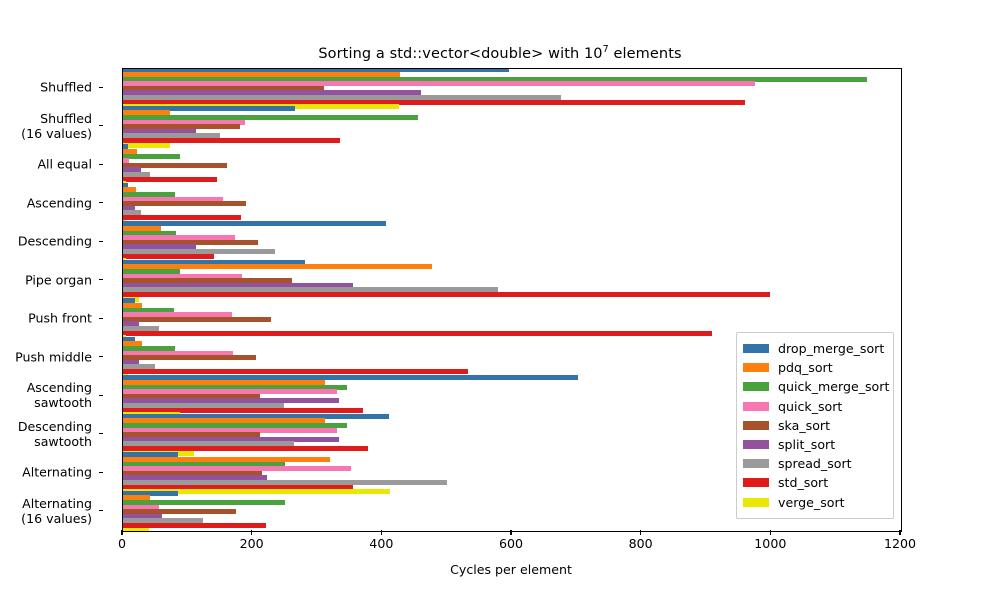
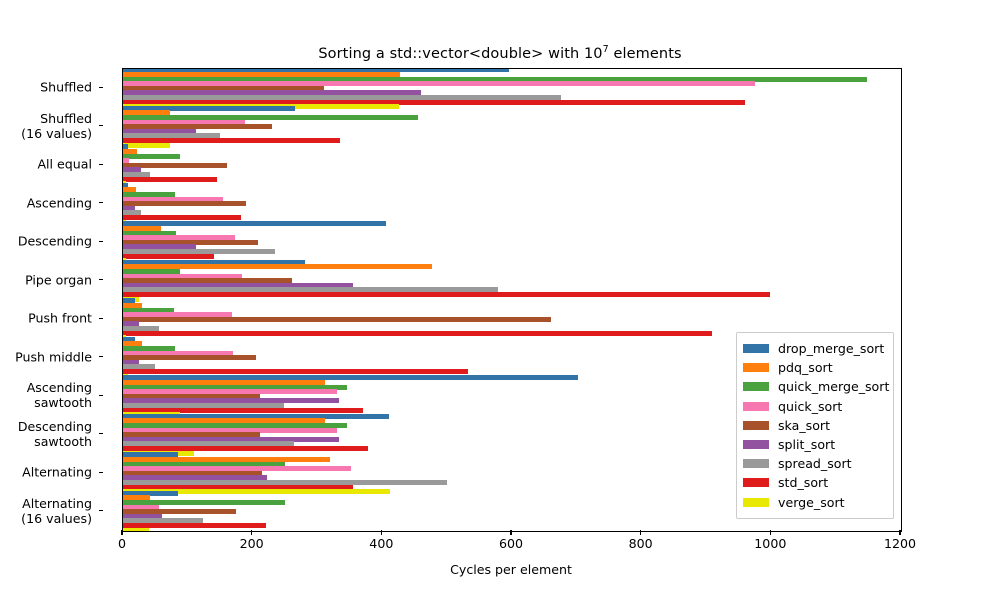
ska_sort/Shuffled (16 values): 180 -> 230
ska_sort/Push front: 230 -> 660
